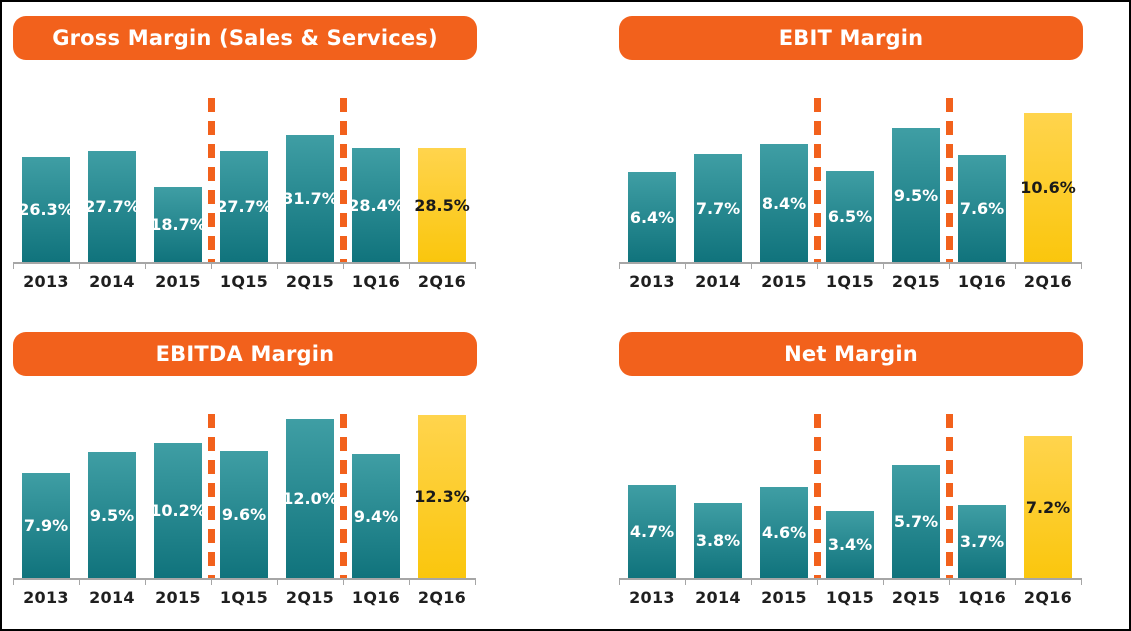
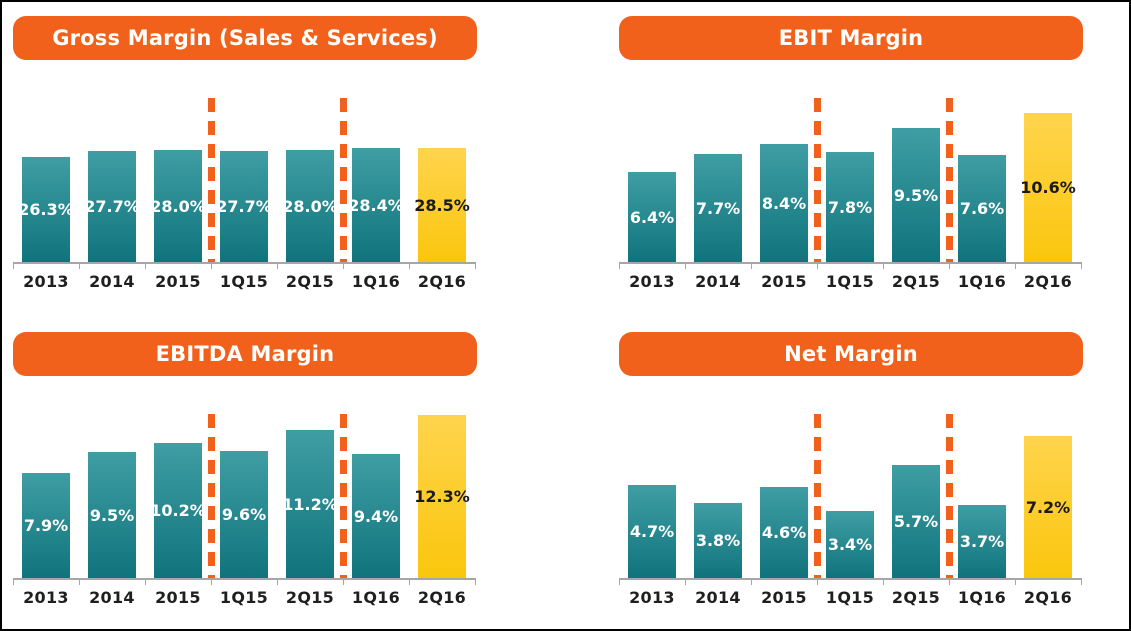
Gross Margin (Sales & Services)/2015: 18.7% -> 28.0%
Gross Margin (Sales & Services)/2Q15: 31.7% -> 28.0%
EBIT Margin/1Q15: 6.5% -> 7.8%
EBITDA Margin/2Q15: 12.0% -> 11.2%
